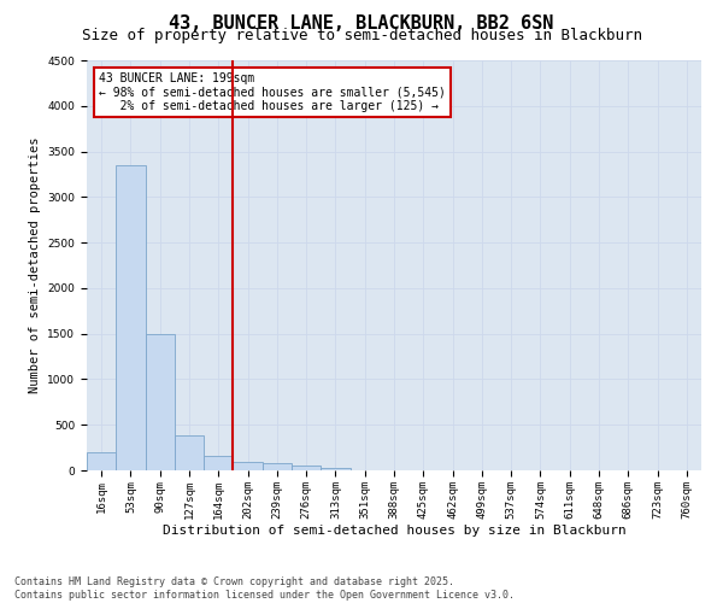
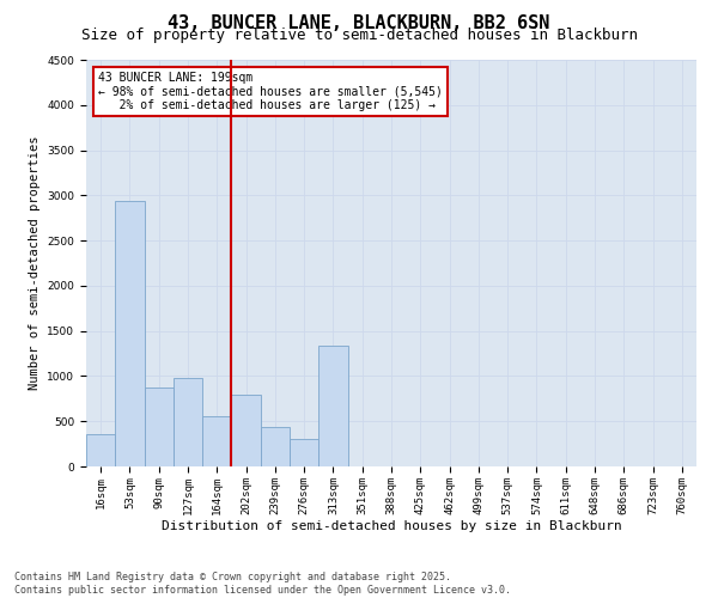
16sqm: 200 -> 360
53sqm: 3350 -> 2940
90sqm: 1500 -> 880
127sqm: 380 -> 980
164sqm: 160 -> 560
202sqm: 100 -> 800
239sqm: 80 -> 440
276sqm: 50 -> 300
313sqm: 30 -> 1340
